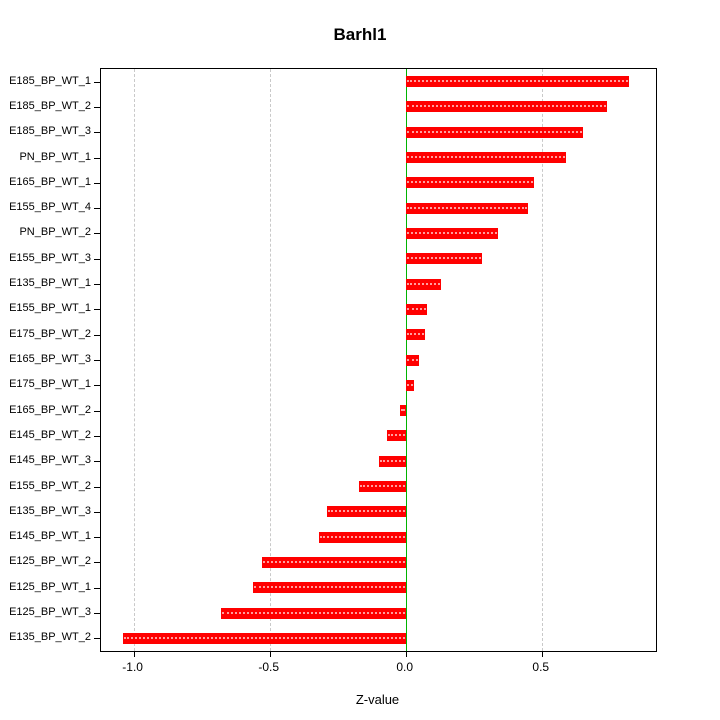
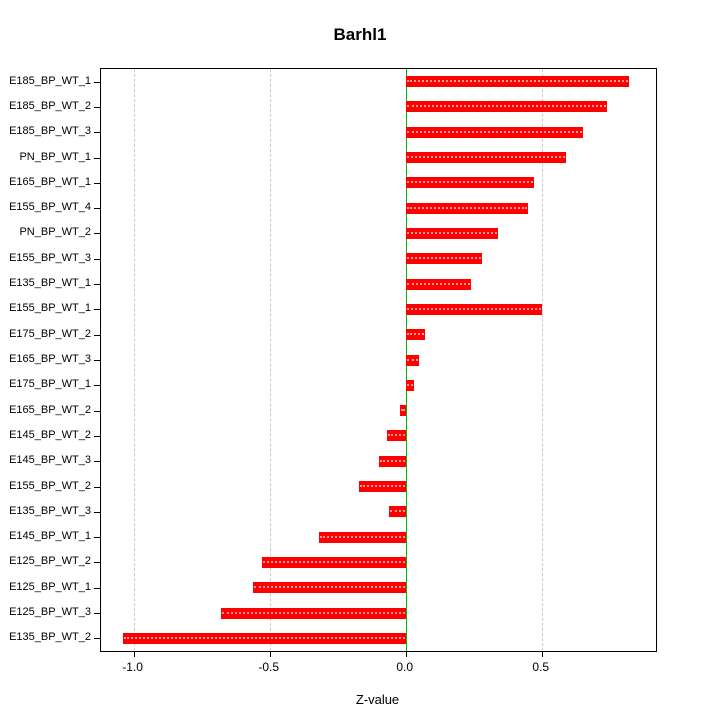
E135_BP_WT_1: 0.13 -> 0.24
E155_BP_WT_1: 0.08 -> 0.50
E135_BP_WT_3: -0.29 -> -0.06
